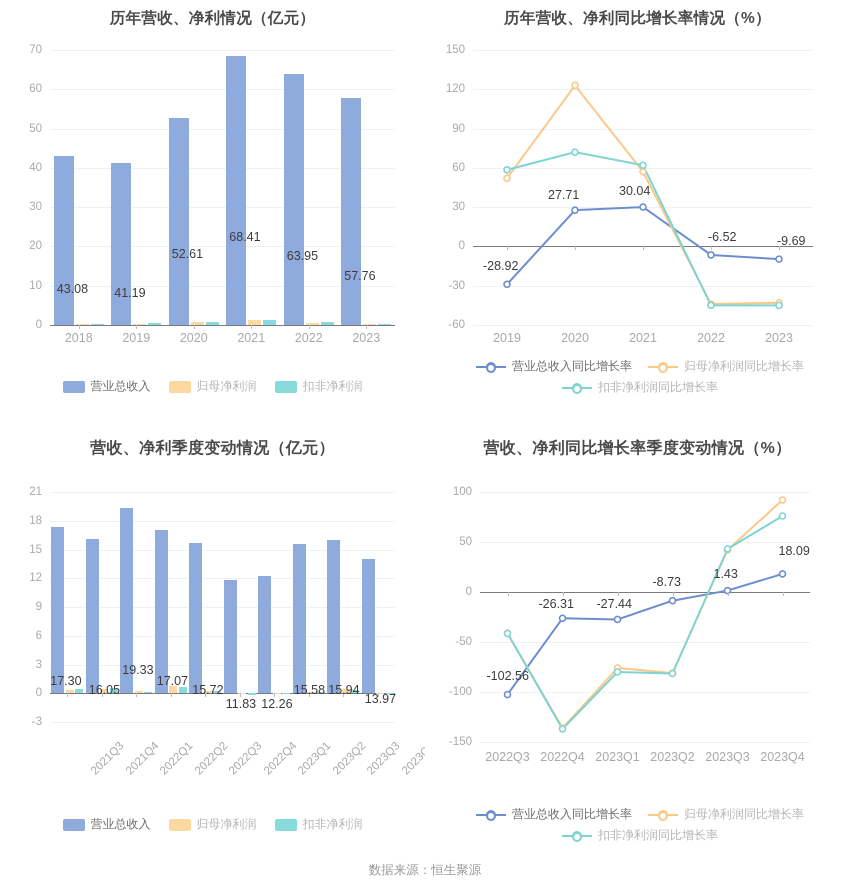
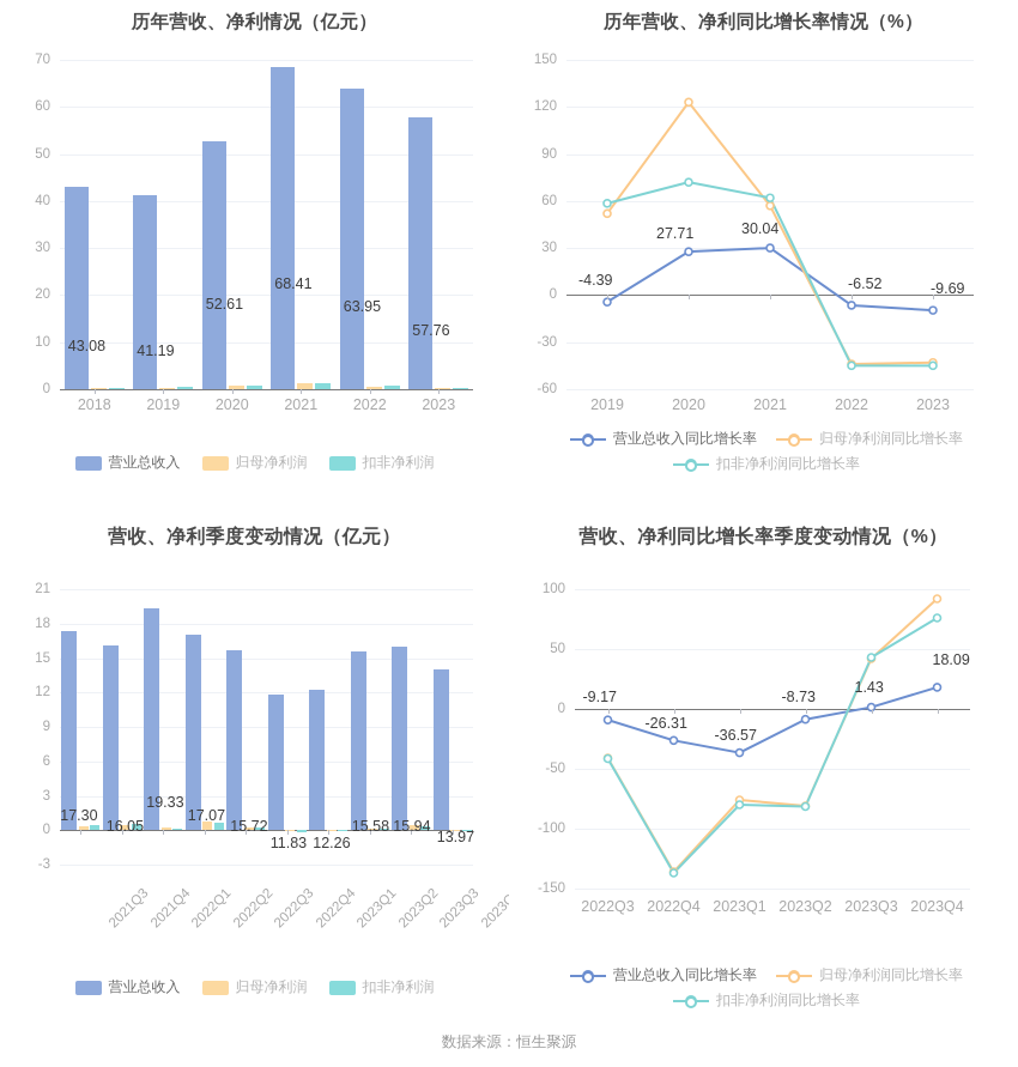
历年营收、净利同比增长率情况（%）/营业总收入同比增长率/2019: -28.92 -> -4.39
营收、净利同比增长率季度变动情况（%）/营业总收入同比增长率/2022Q3: -102.56 -> -9.17
营收、净利同比增长率季度变动情况（%）/营业总收入同比增长率/2023Q1: -27.44 -> -36.57
